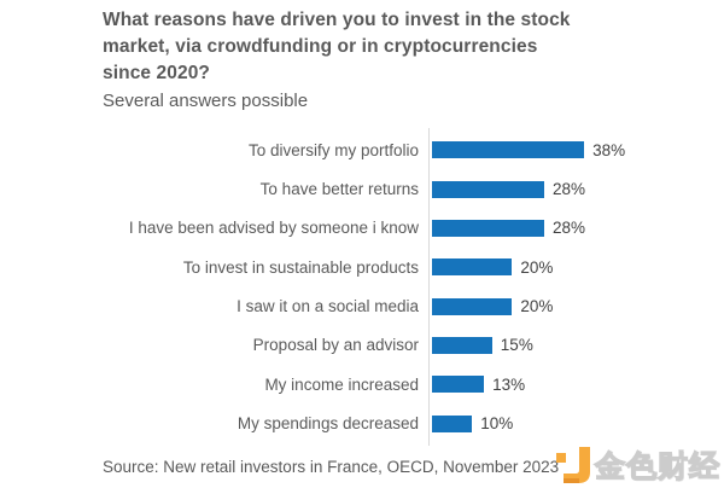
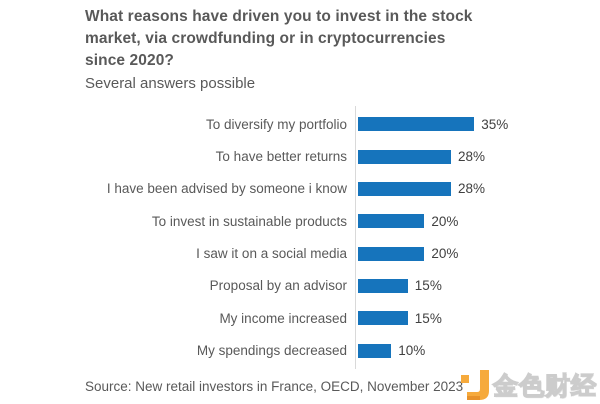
To diversify my portfolio: 38% -> 35%
My income increased: 13% -> 15%
